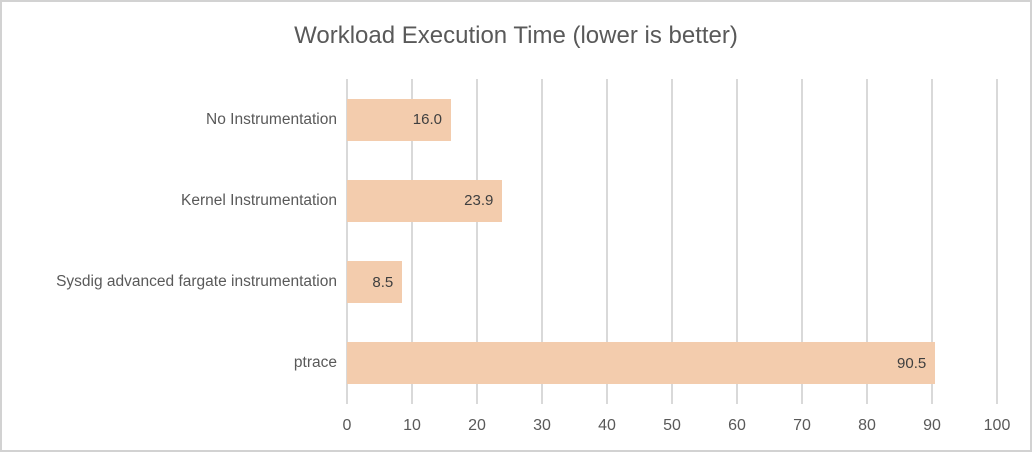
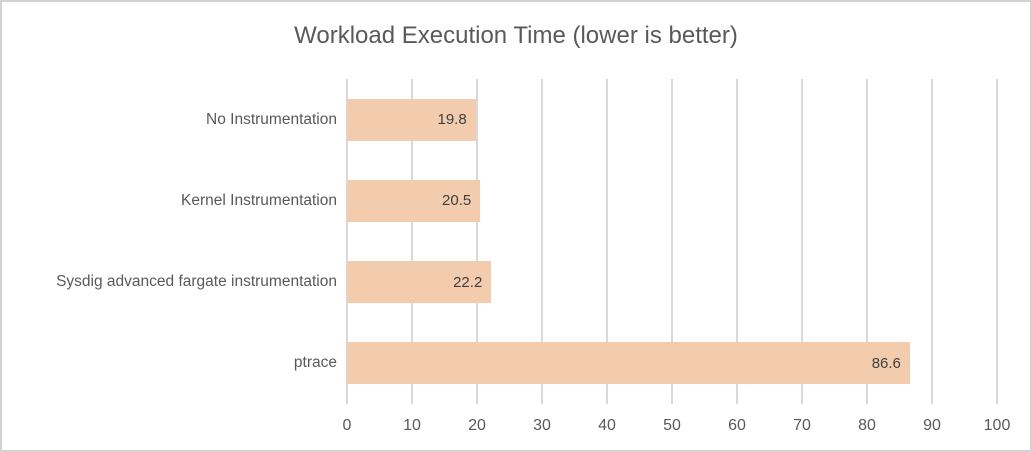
No Instrumentation: 16.0 -> 19.8
Kernel Instrumentation: 23.9 -> 20.5
Sysdig advanced fargate instrumentation: 8.5 -> 22.2
ptrace: 90.5 -> 86.6
